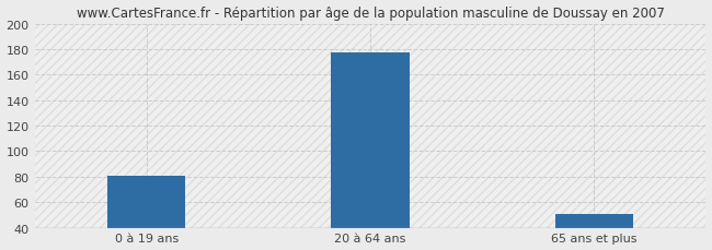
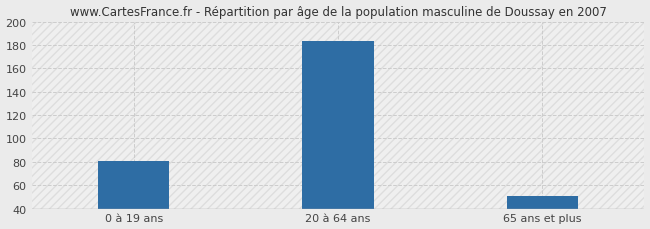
20 à 64 ans: 177 -> 183
